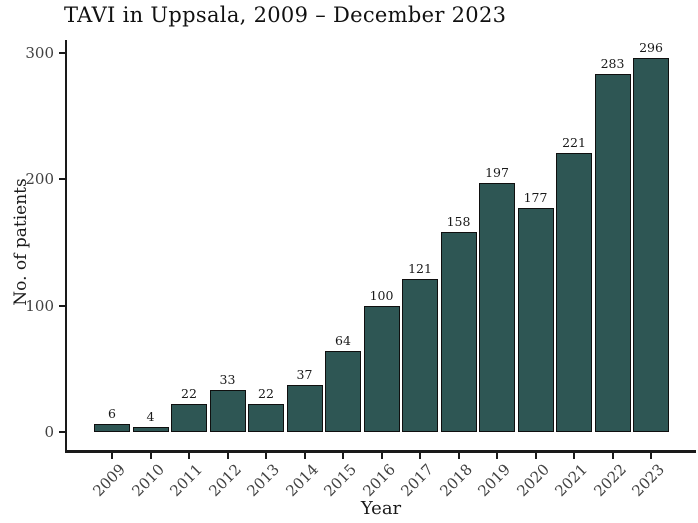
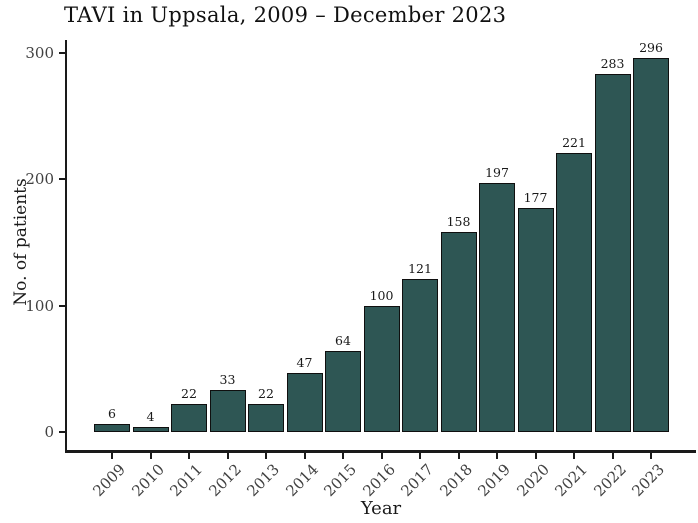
2014: 37 -> 47
